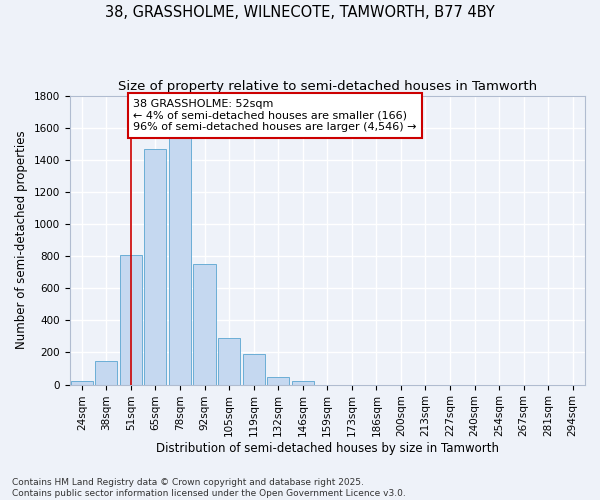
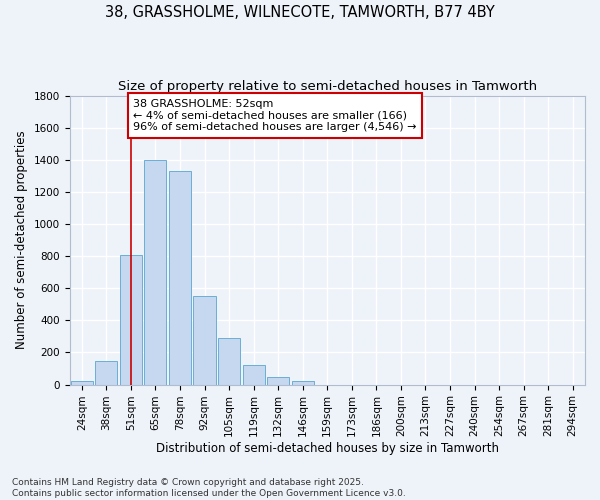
65sqm: 1470 -> 1400
78sqm: 1540 -> 1330
92sqm: 750 -> 550
119sqm: 190 -> 120
